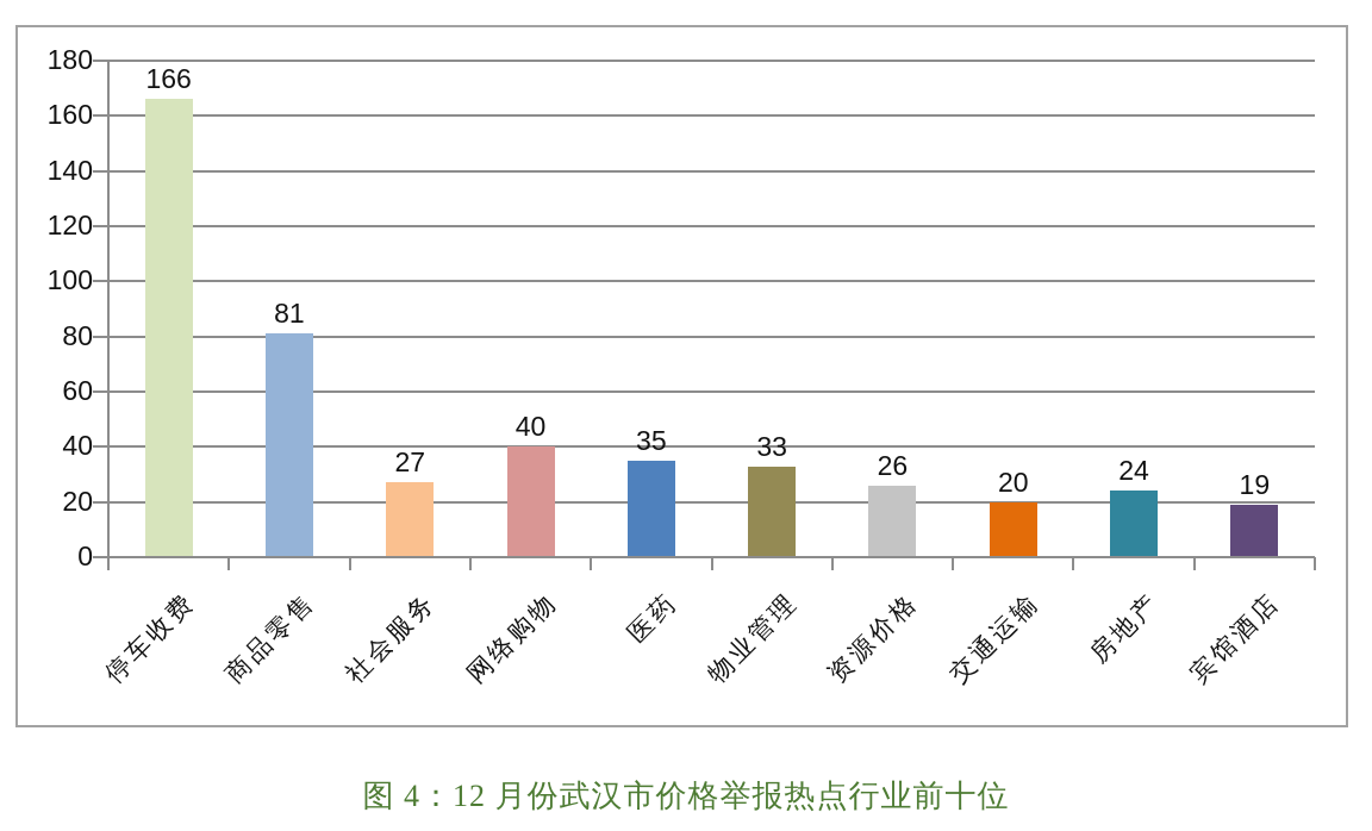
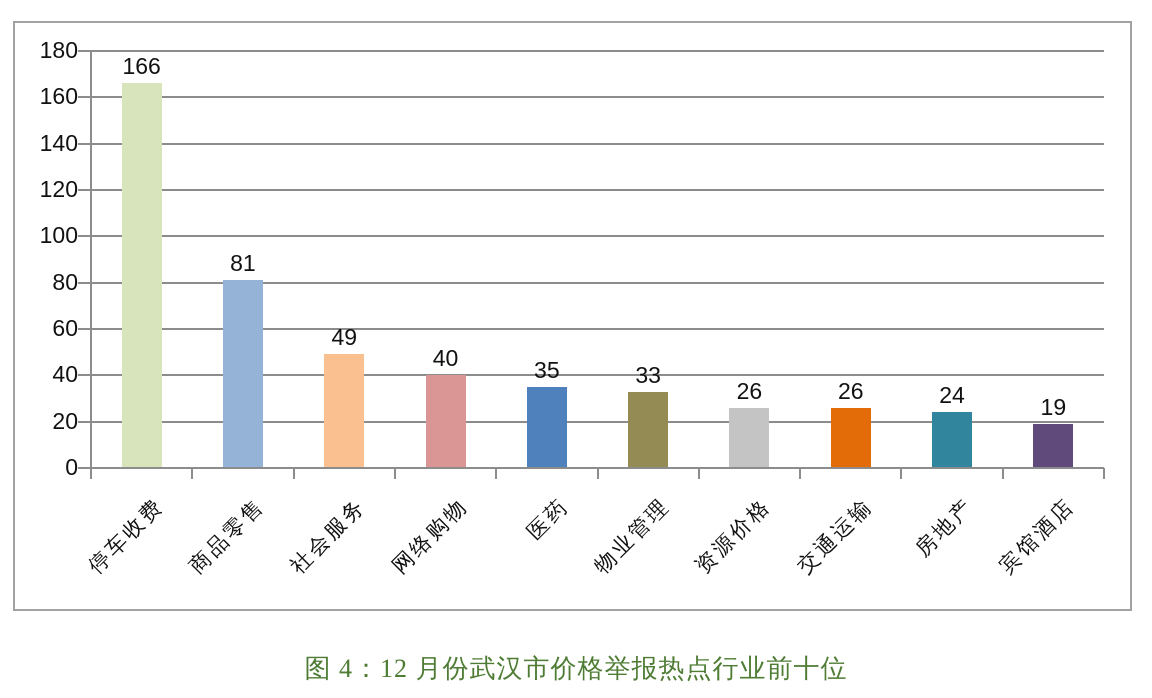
社会服务: 27 -> 49
交通运输: 20 -> 26
